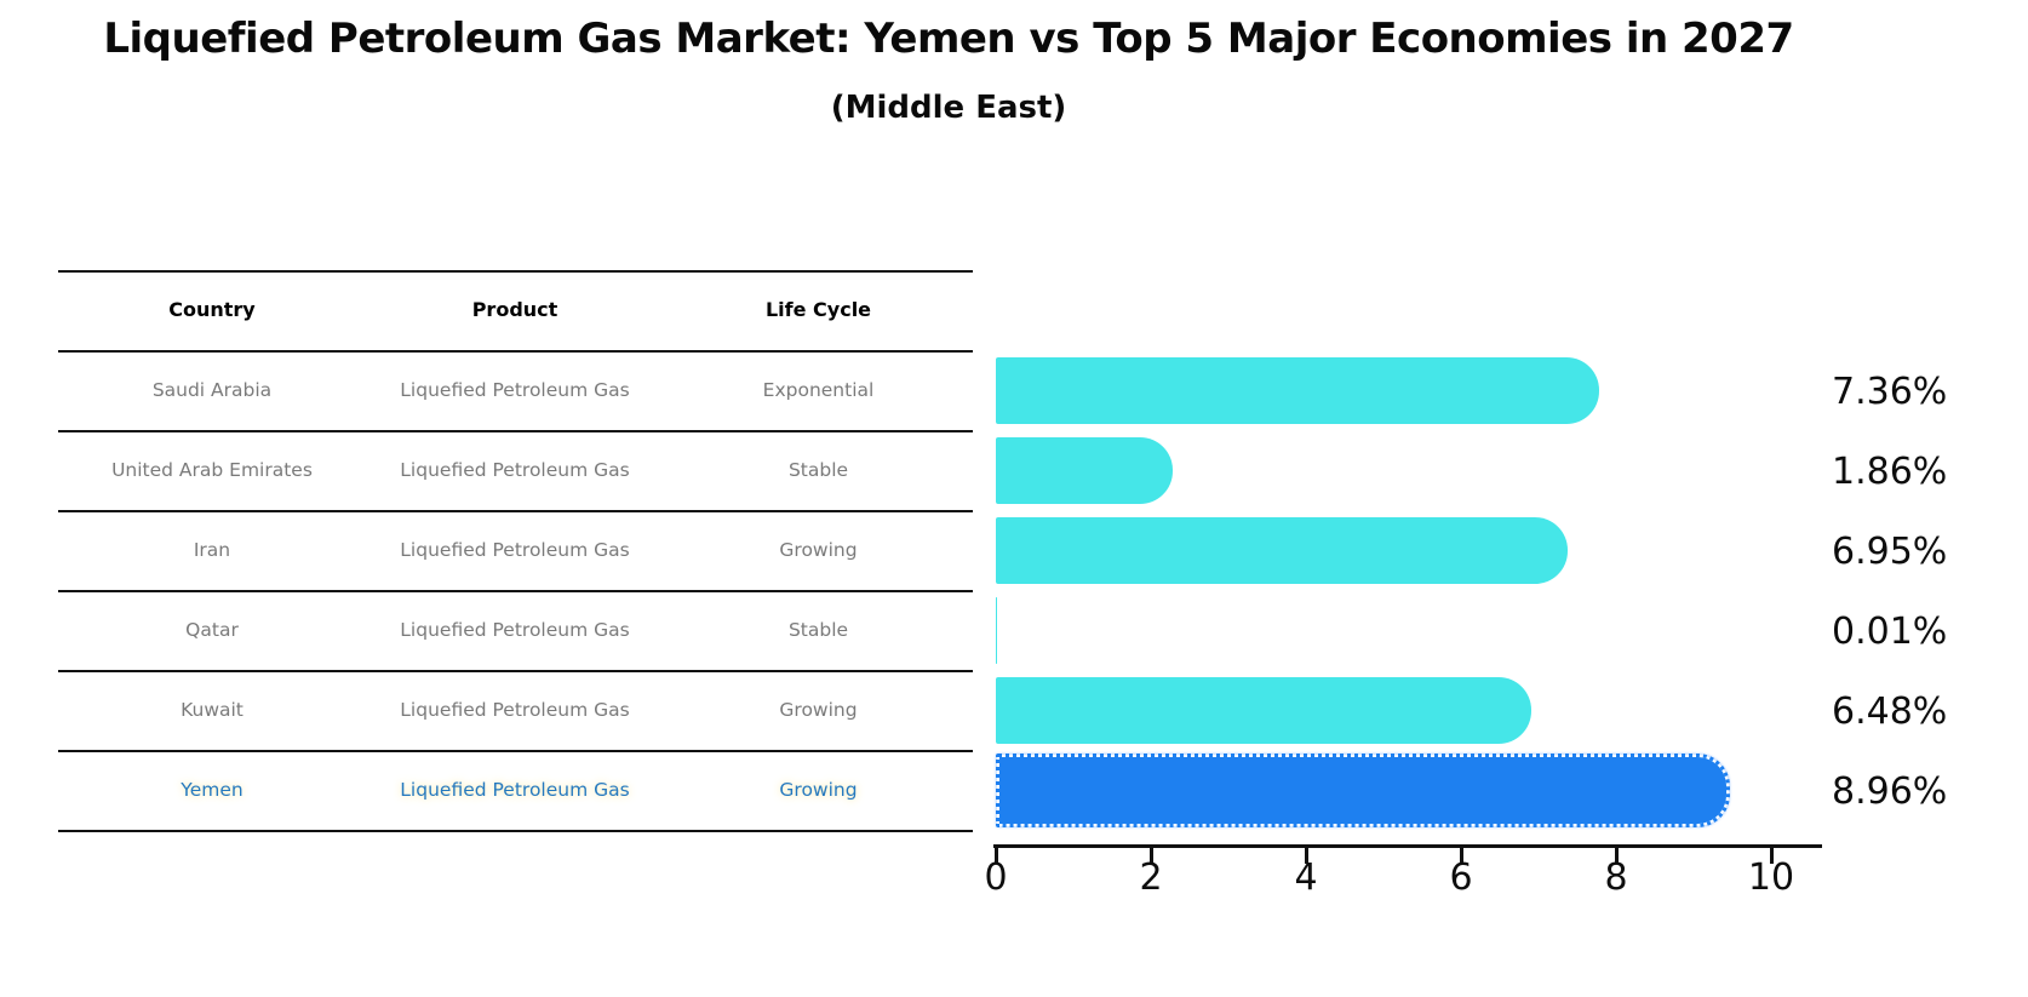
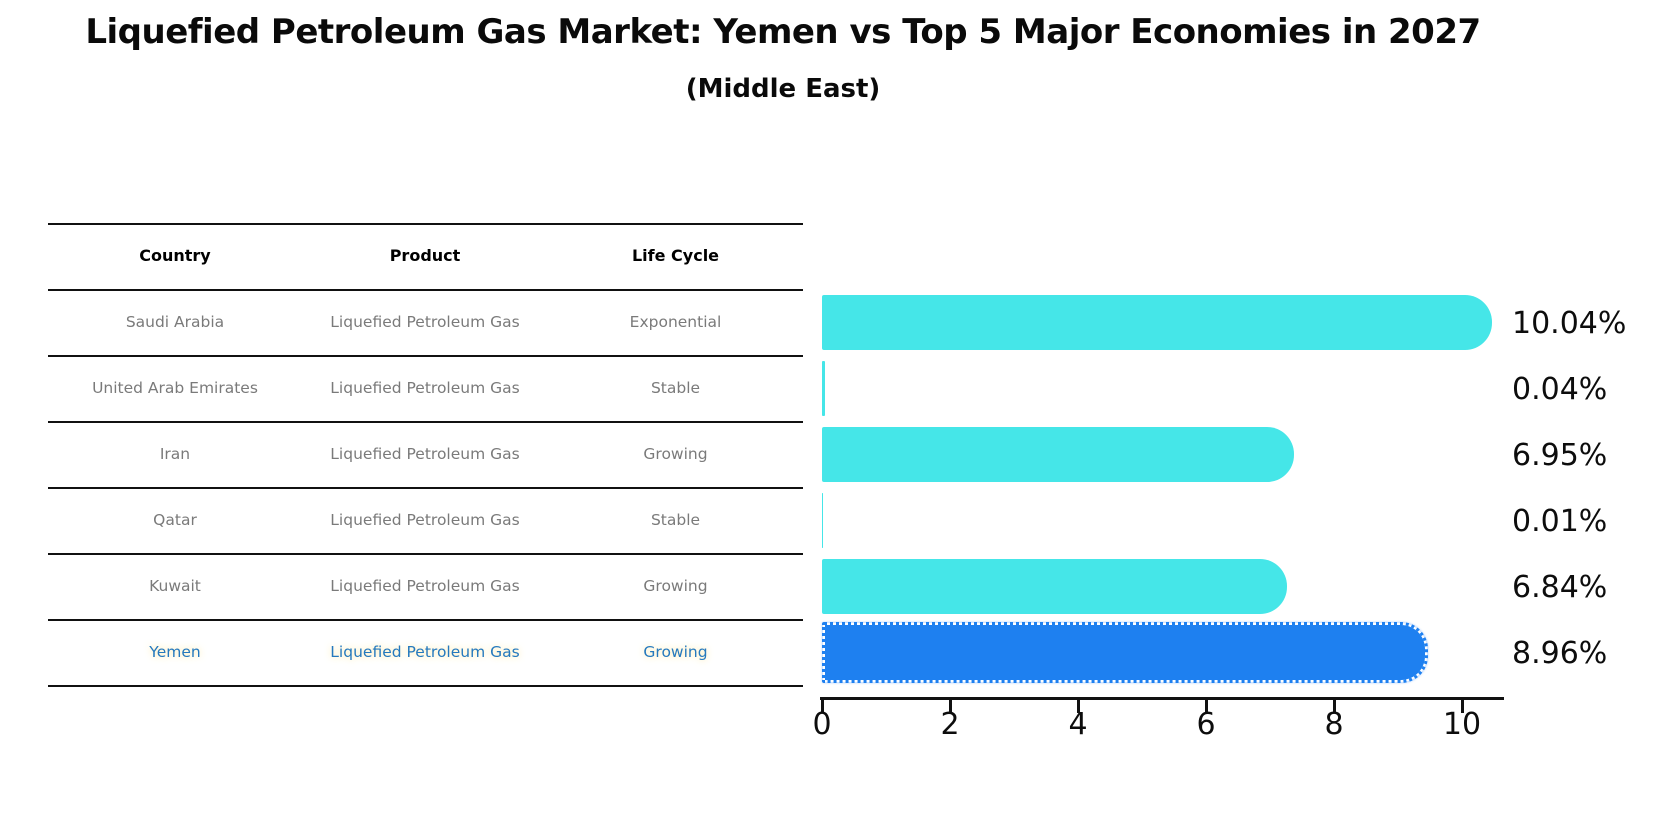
Saudi Arabia: 7.36% -> 10.04%
United Arab Emirates: 1.86% -> 0.04%
Kuwait: 6.48% -> 6.84%
